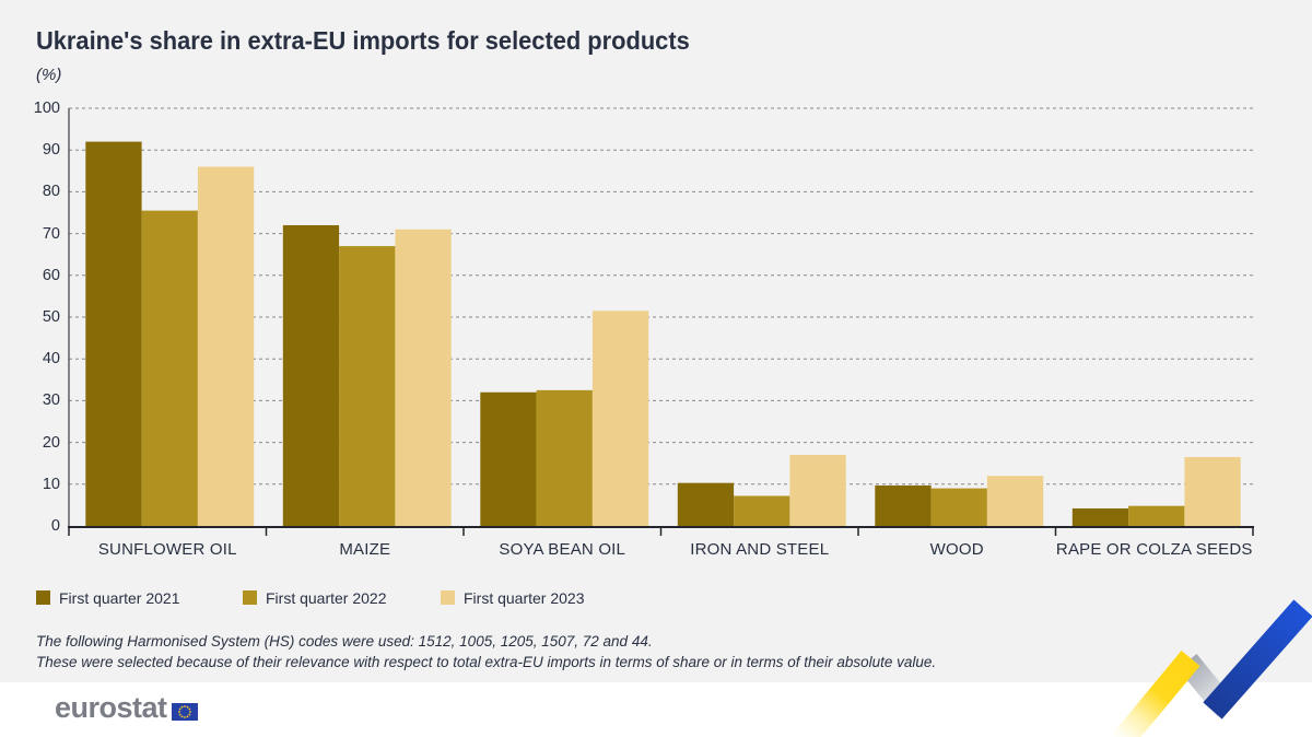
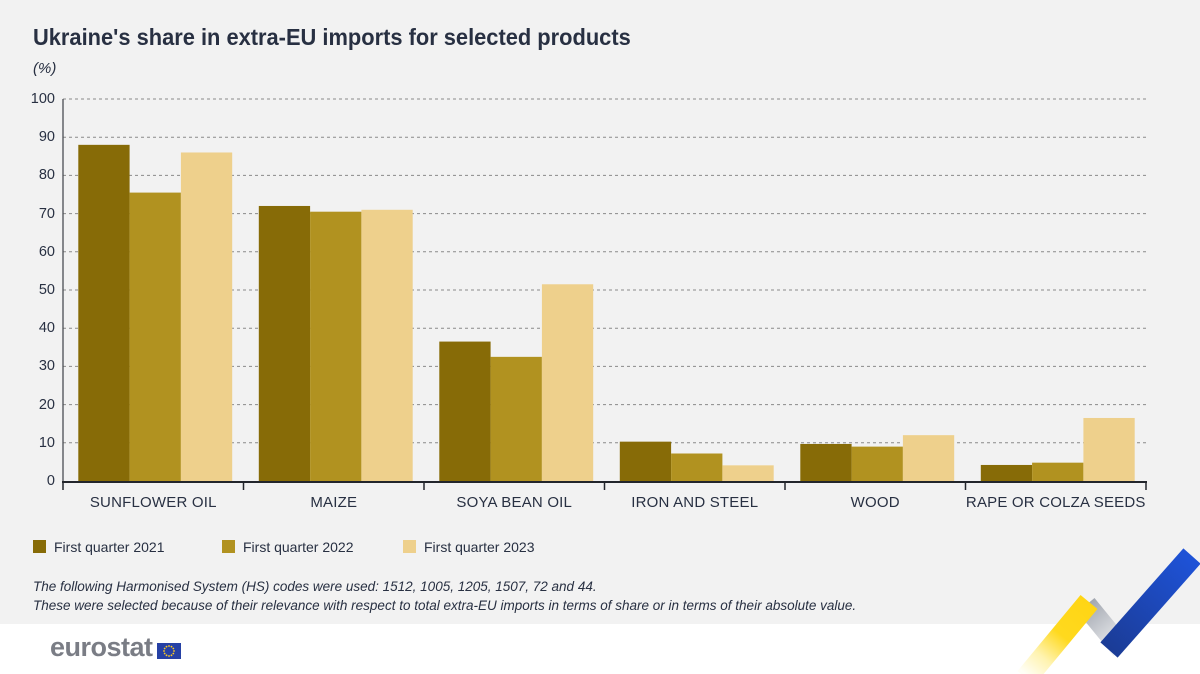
First quarter 2021/SUNFLOWER OIL: 92 -> 88
First quarter 2022/MAIZE: 67 -> 70
First quarter 2021/SOYA BEAN OIL: 32 -> 36
First quarter 2023/IRON AND STEEL: 17 -> 4
